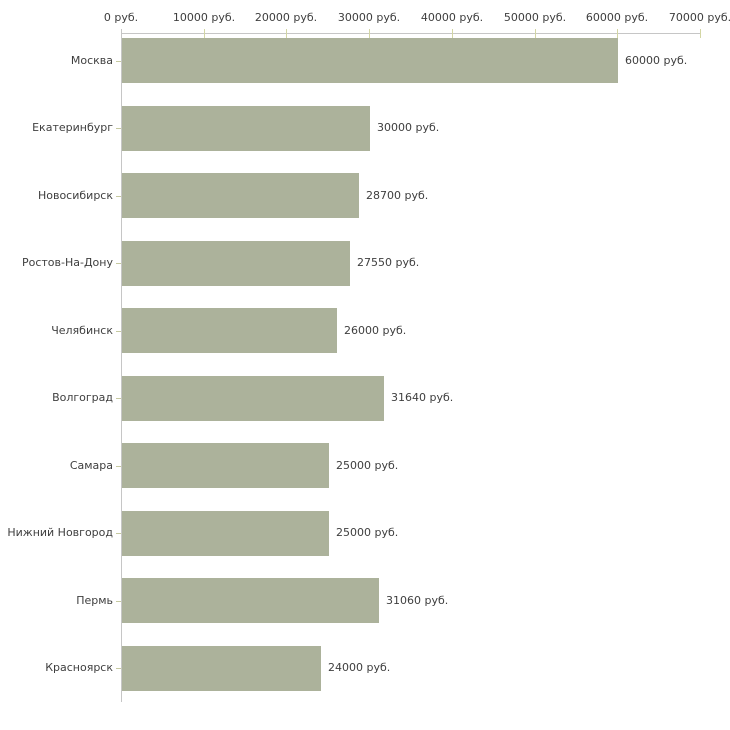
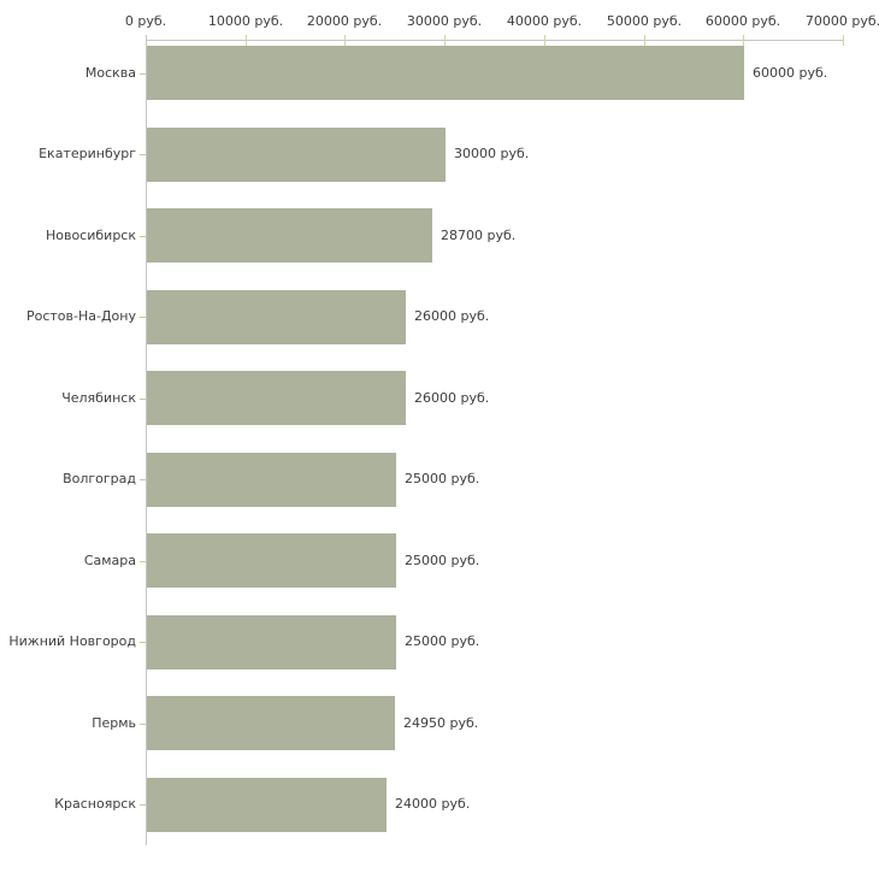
Ростов-На-Дону: 27550 -> 26000
Волгоград: 31640 -> 25000
Пермь: 31060 -> 24950
